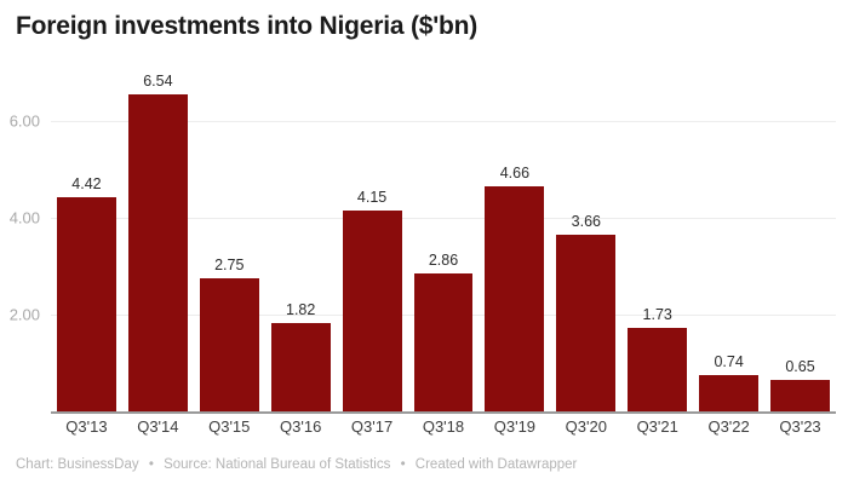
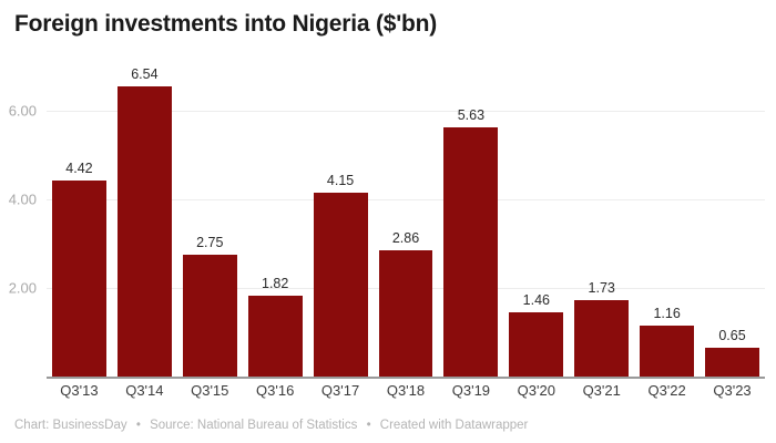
Q3'19: 4.66 -> 5.63
Q3'20: 3.66 -> 1.46
Q3'22: 0.74 -> 1.16
